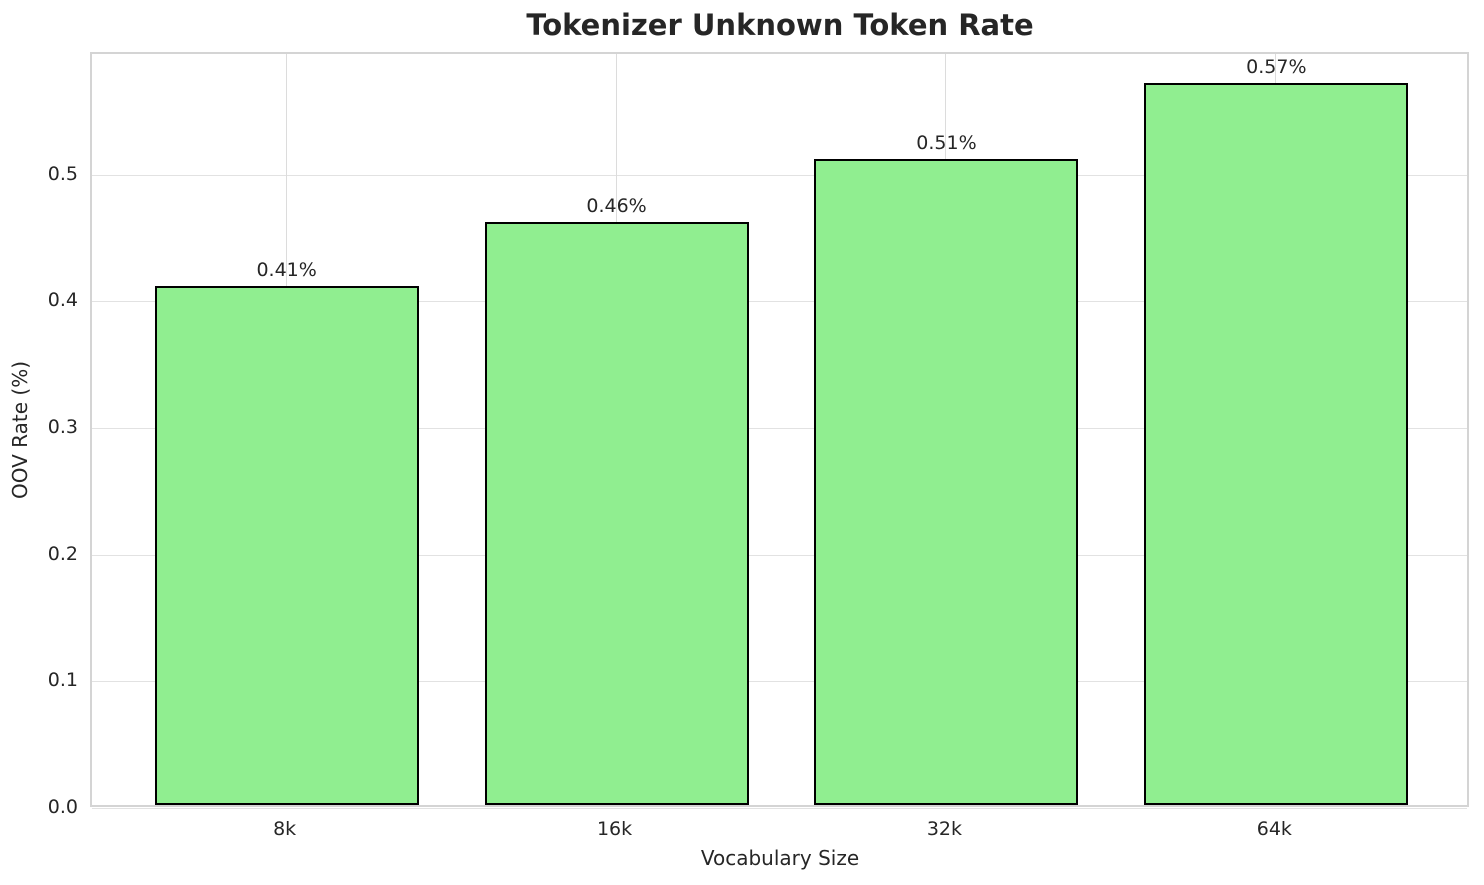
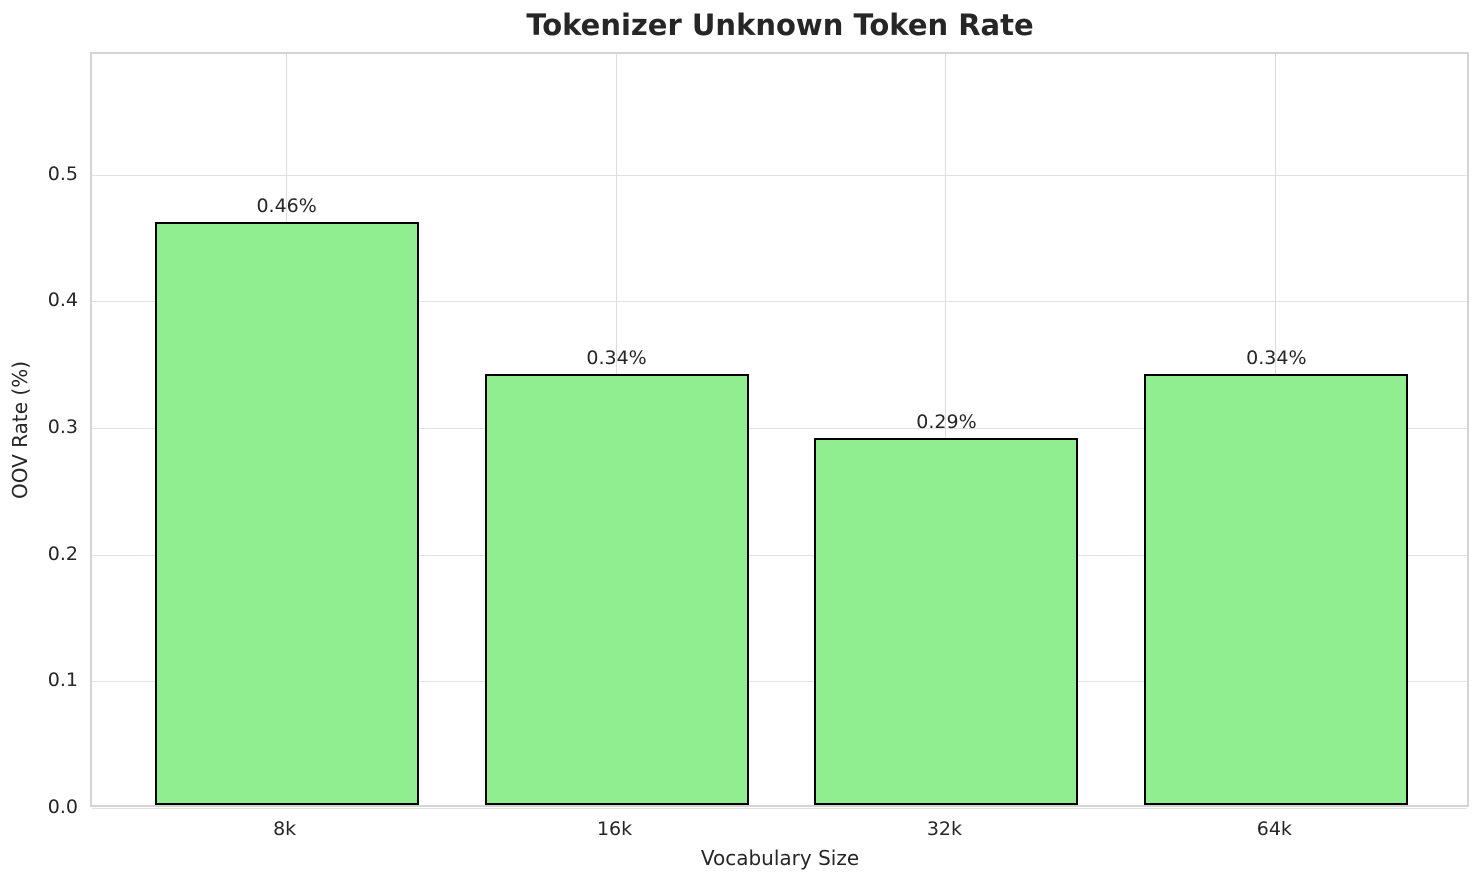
8k: 0.41% -> 0.46%
16k: 0.46% -> 0.34%
32k: 0.51% -> 0.29%
64k: 0.57% -> 0.34%
